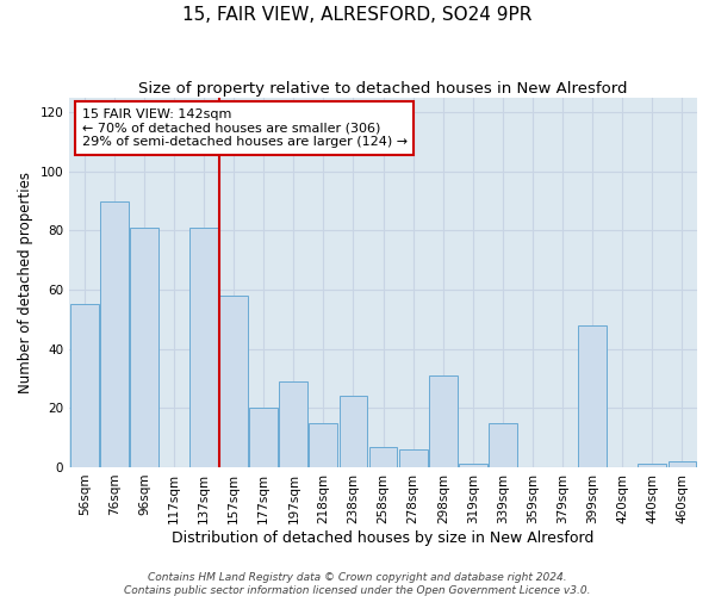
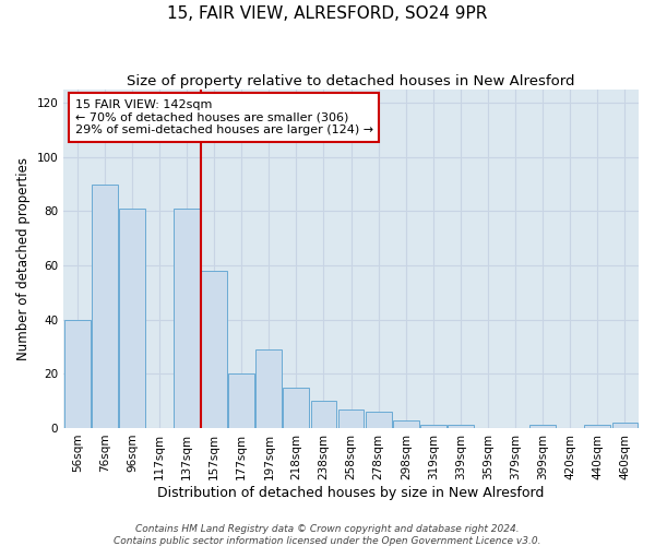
56sqm: 55 -> 40
238sqm: 24 -> 10
298sqm: 31 -> 3
339sqm: 15 -> 1
399sqm: 48 -> 1
